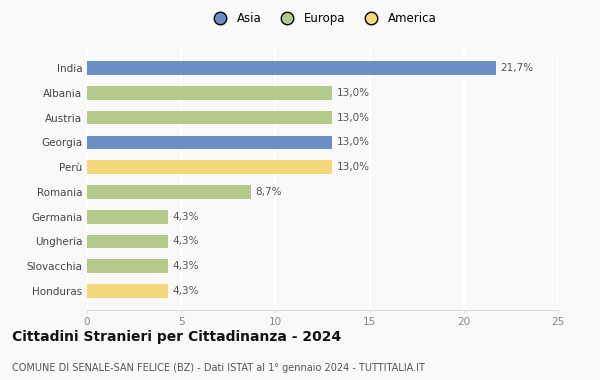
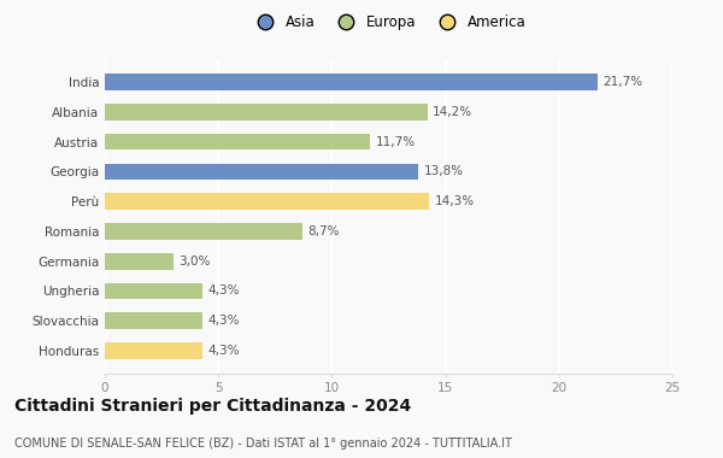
Albania: 13,0% -> 14,2%
Austria: 13,0% -> 11,7%
Georgia: 13,0% -> 13,8%
Perù: 13,0% -> 14,3%
Germania: 4,3% -> 3,0%
